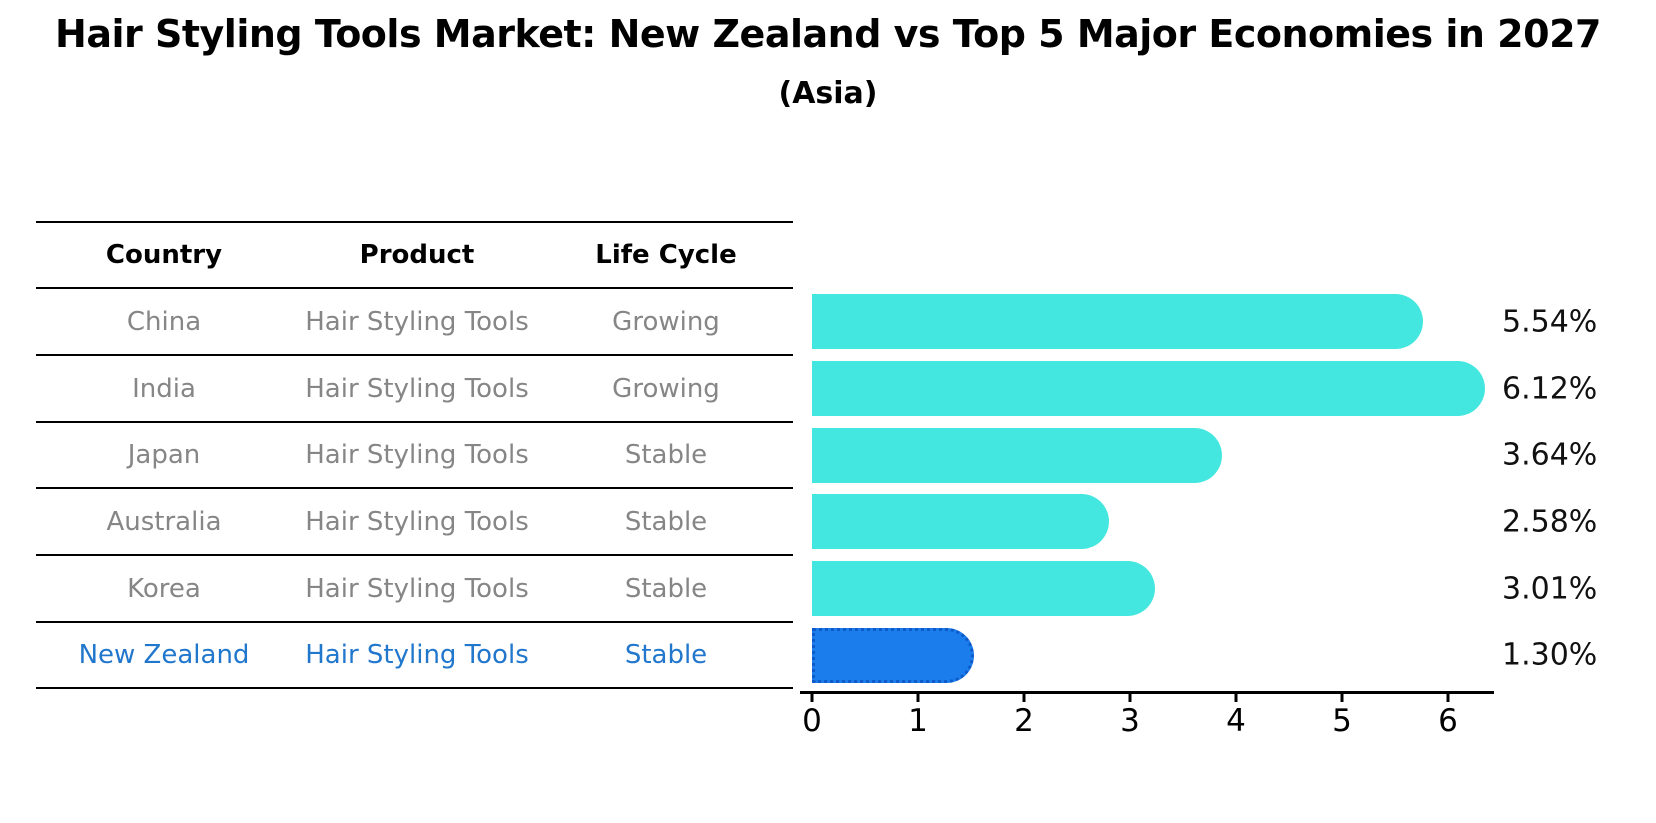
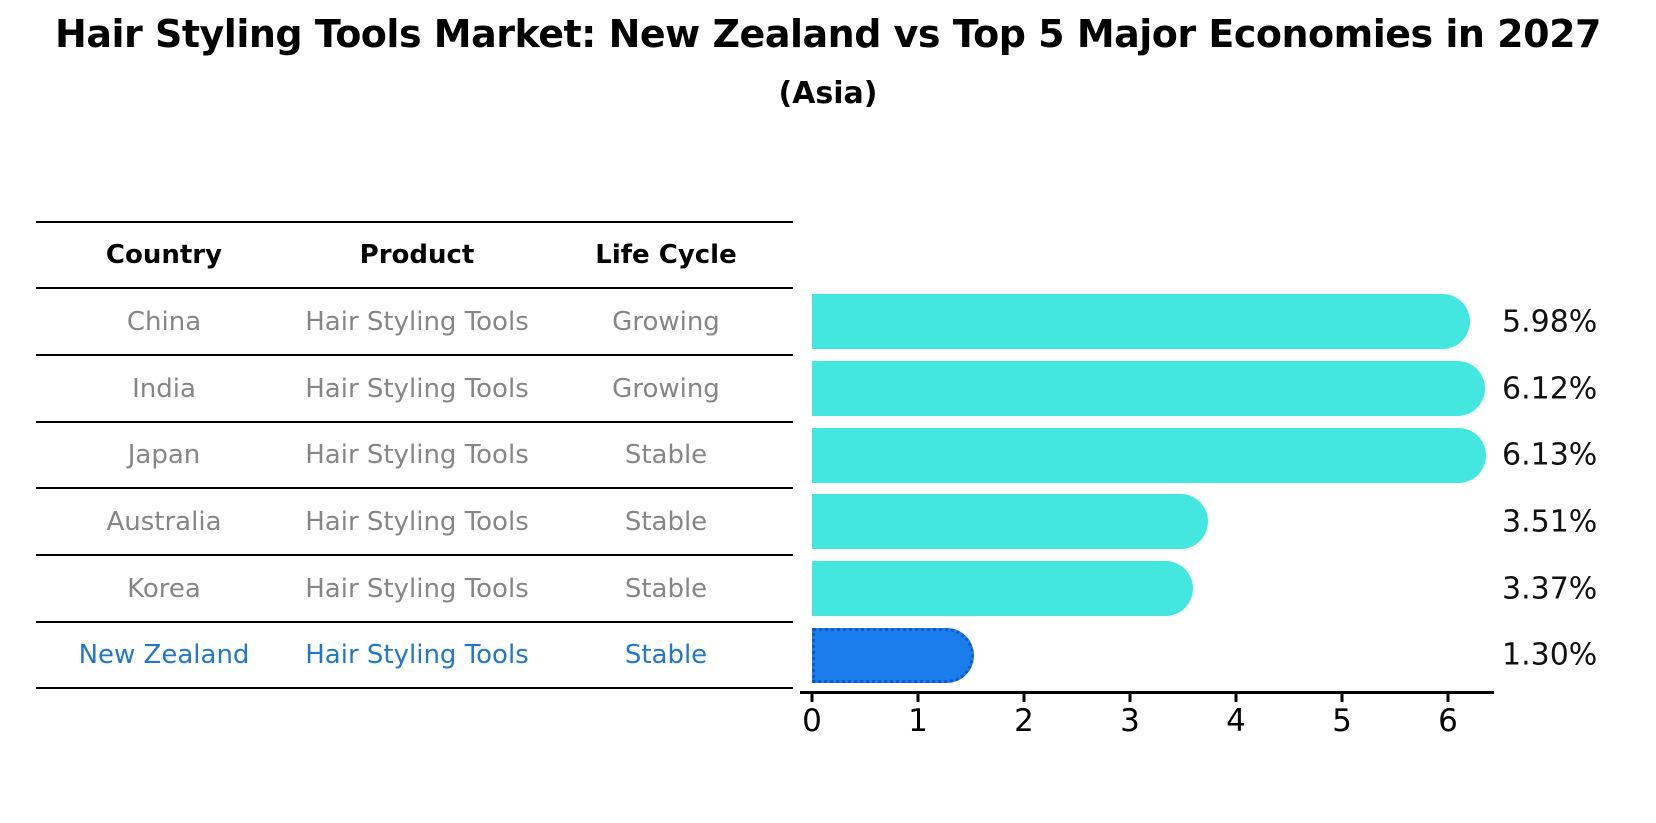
China: 5.54% -> 5.98%
Japan: 3.64% -> 6.13%
Australia: 2.58% -> 3.51%
Korea: 3.01% -> 3.37%
